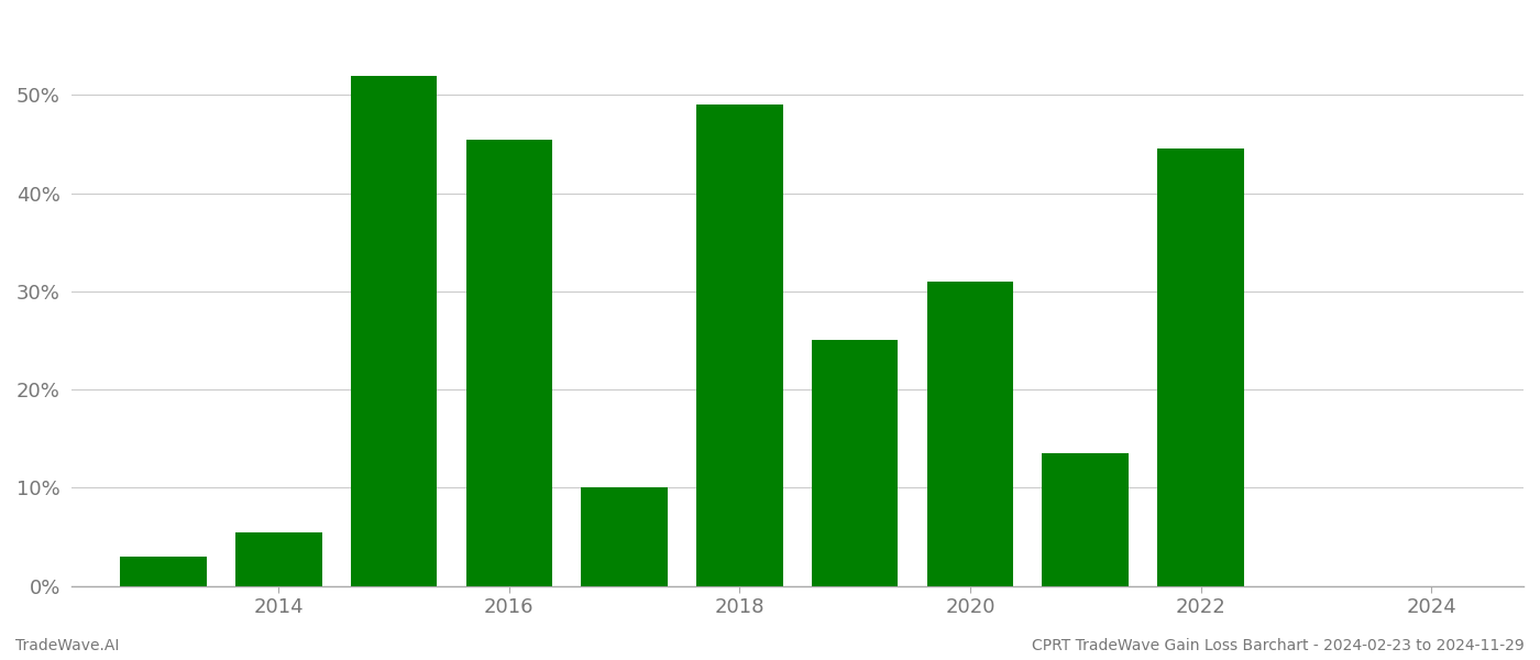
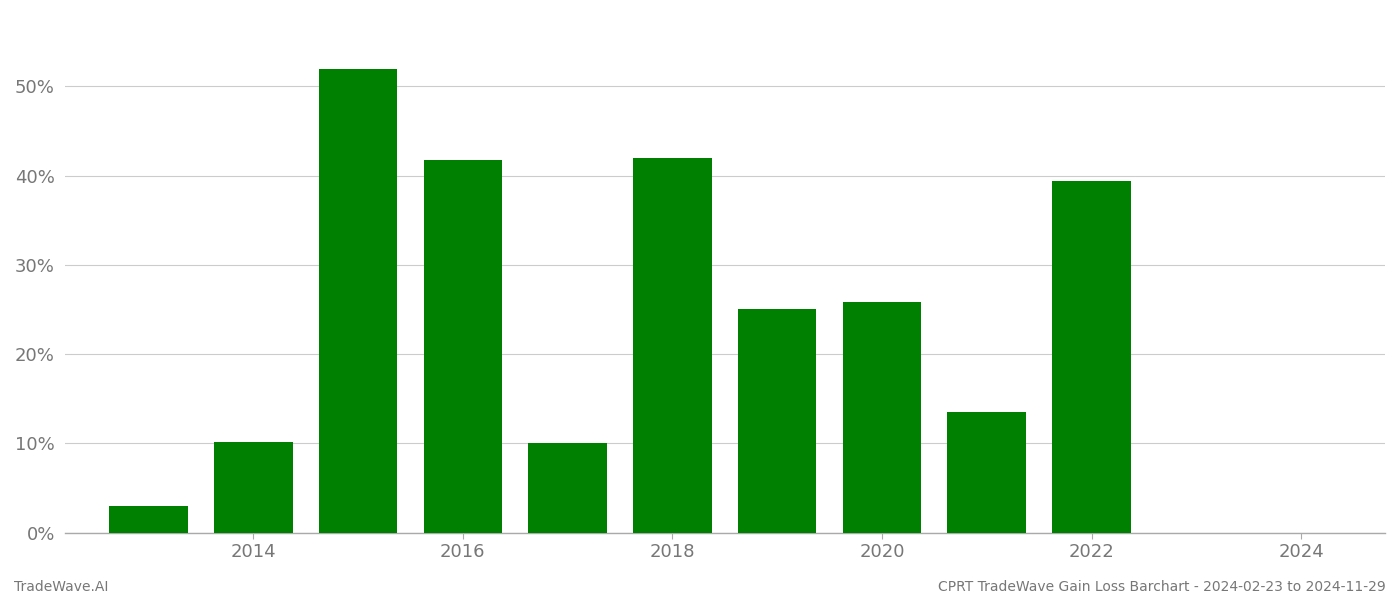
2014: 5.5% -> 10.2%
2016: 45.5% -> 41.8%
2018: 49.0% -> 42.0%
2020: 31.0% -> 25.8%
2022: 44.5% -> 39.4%
